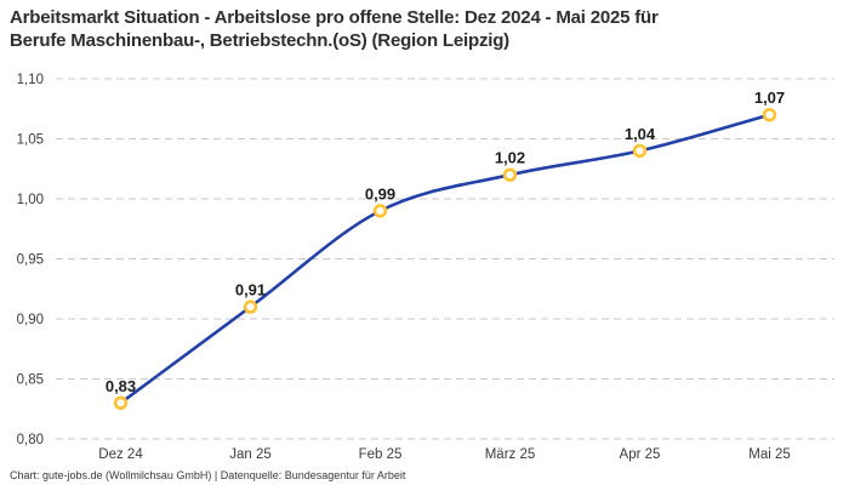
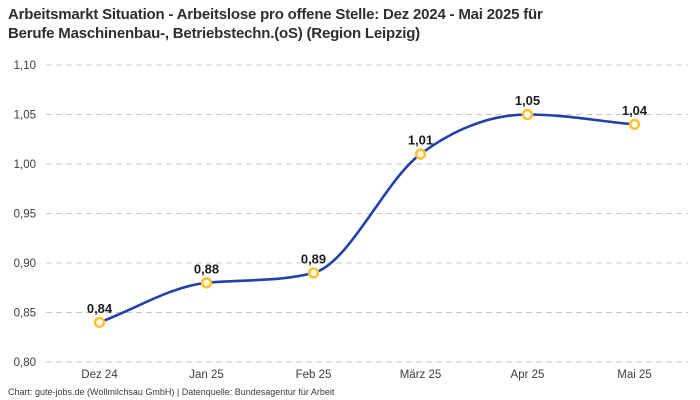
Dez 24: 0,83 -> 0,84
Jan 25: 0,91 -> 0,88
Feb 25: 0,99 -> 0,89
März 25: 1,02 -> 1,01
Apr 25: 1,04 -> 1,05
Mai 25: 1,07 -> 1,04
